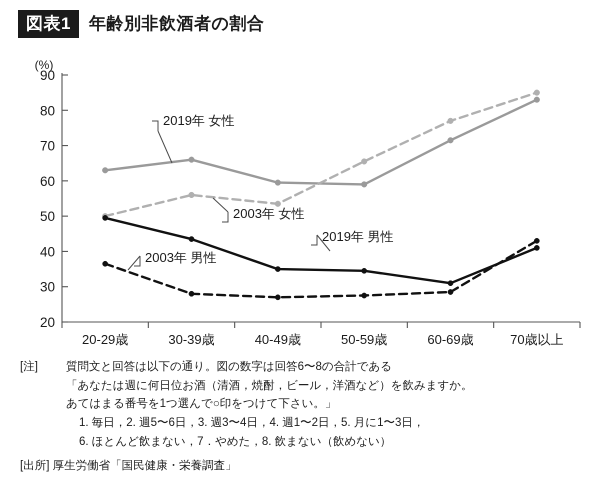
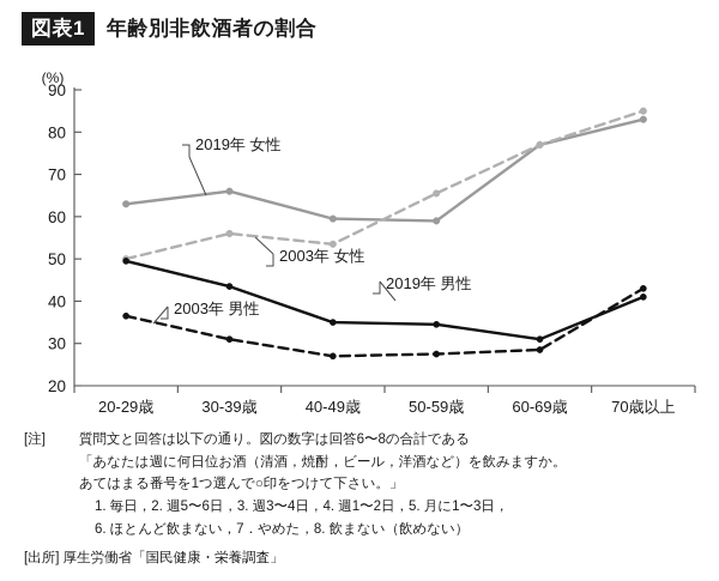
2003年 男性/30-39歳: 28 -> 31
2019年 女性/60-69歳: 72 -> 77
